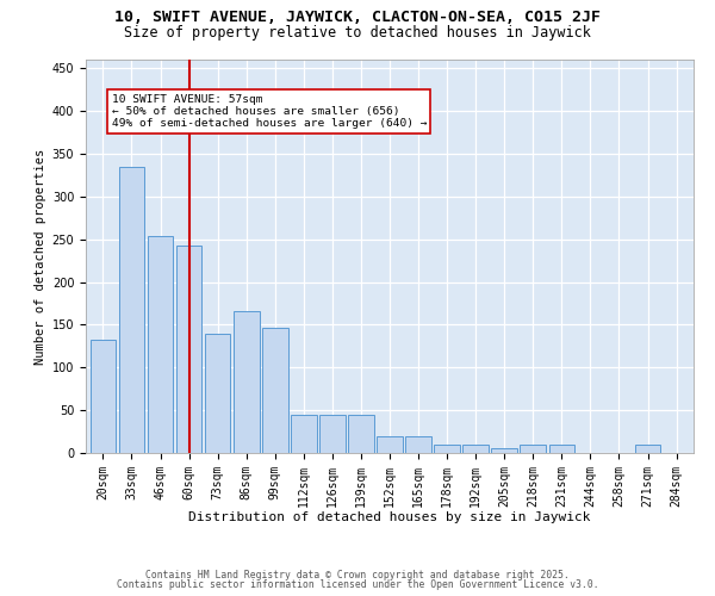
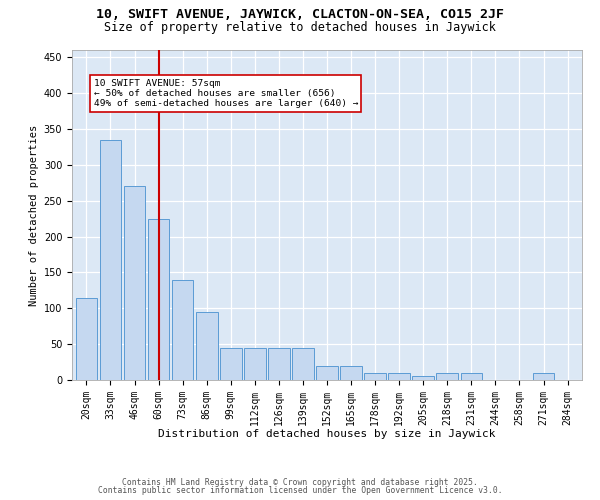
20sqm: 132 -> 115
46sqm: 254 -> 270
60sqm: 242 -> 225
86sqm: 166 -> 95
99sqm: 146 -> 45
